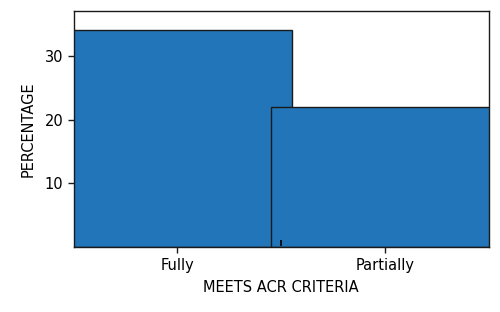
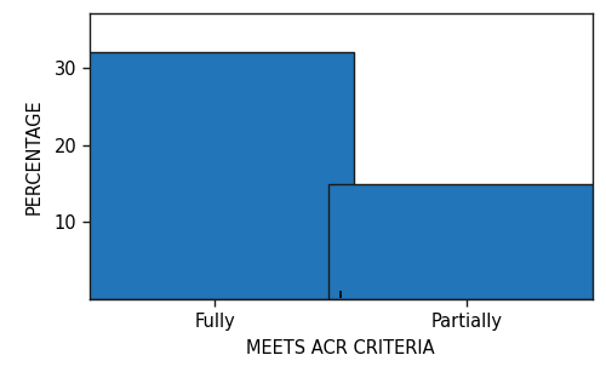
Fully: 34 -> 32
Partially: 22 -> 15
